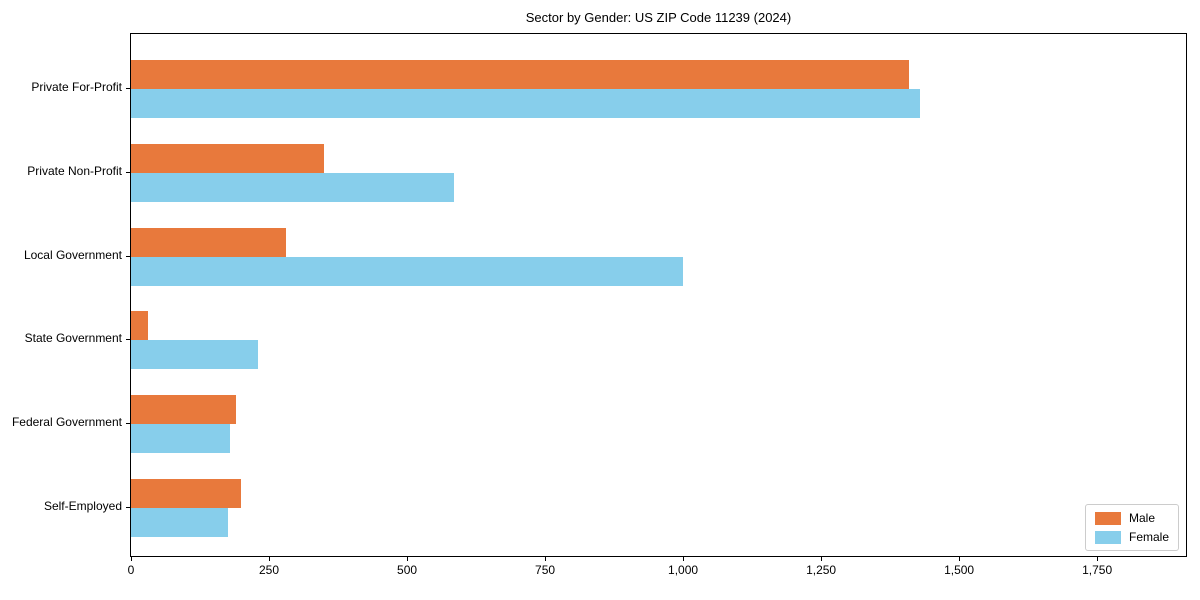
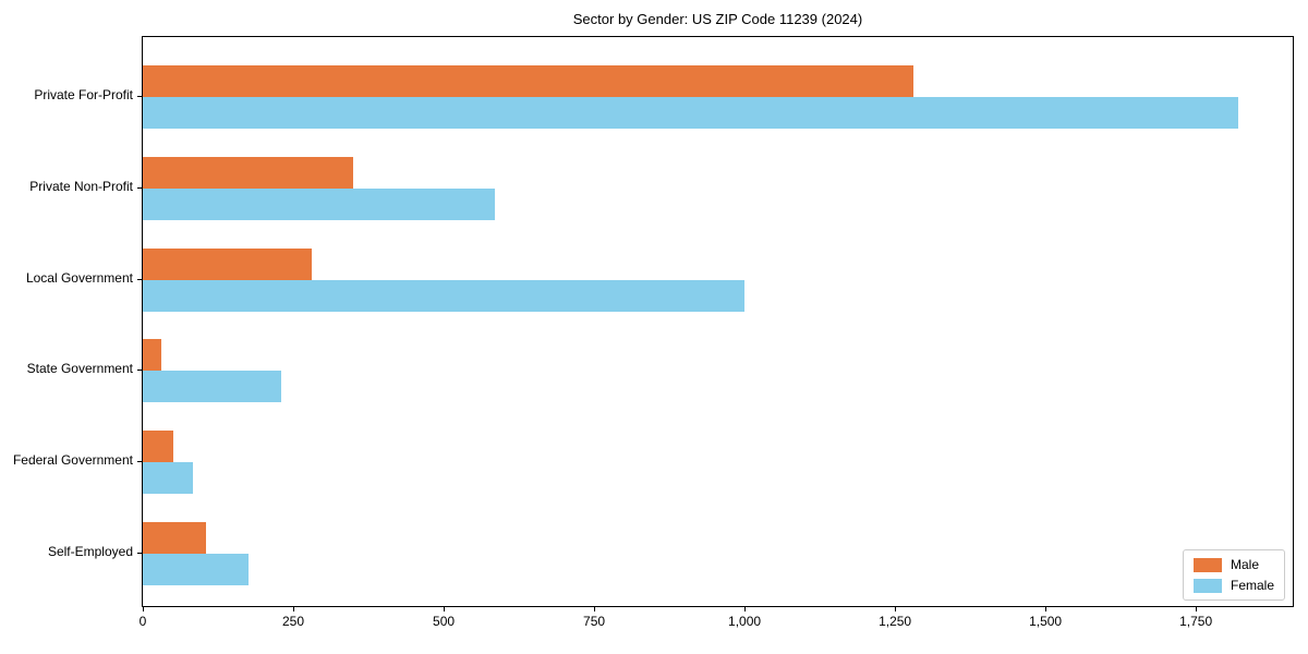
Male/Private For-Profit: 1410 -> 1280
Female/Private For-Profit: 1430 -> 1820
Male/Federal Government: 190 -> 50
Female/Federal Government: 180 -> 80
Male/Self-Employed: 200 -> 100
